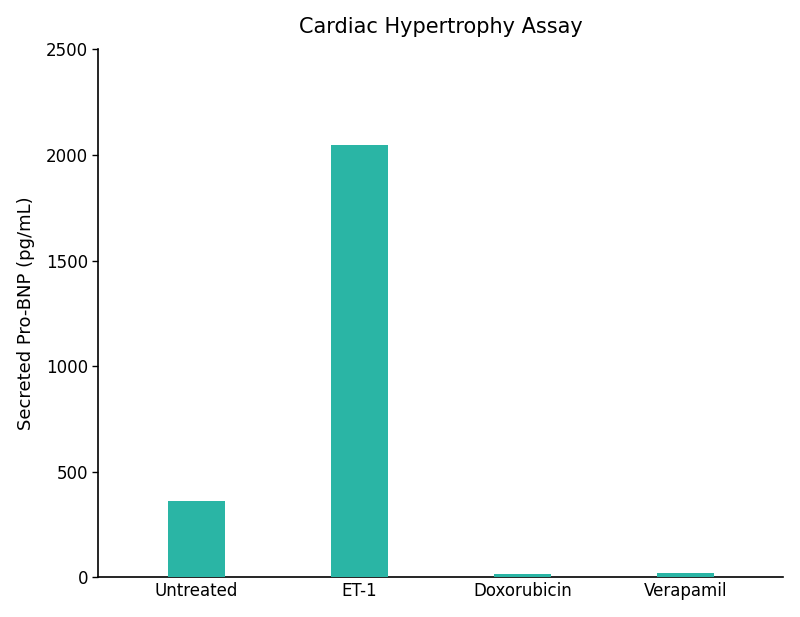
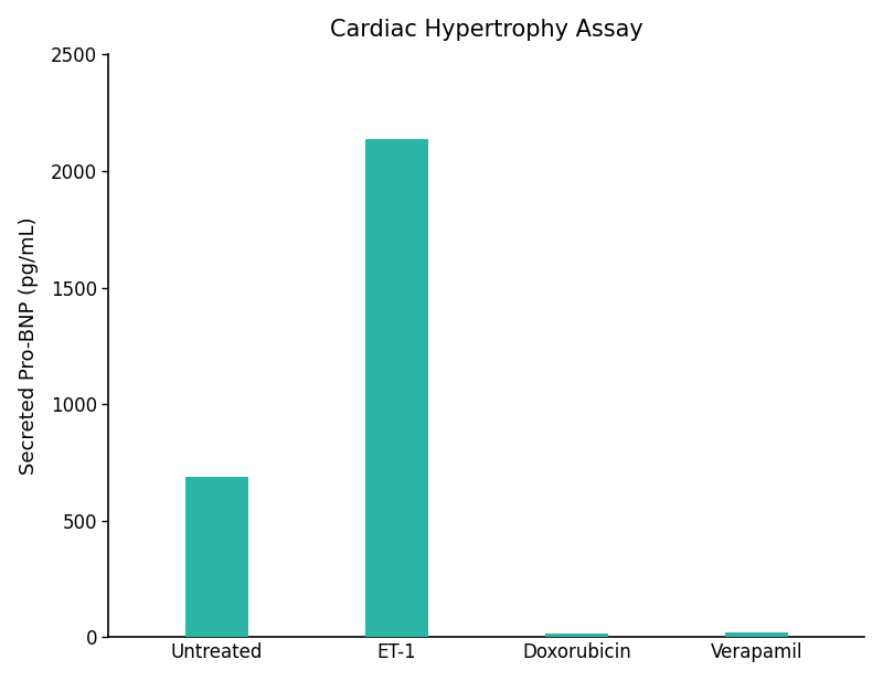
Untreated: 360 -> 690
ET-1: 2045 -> 2135
